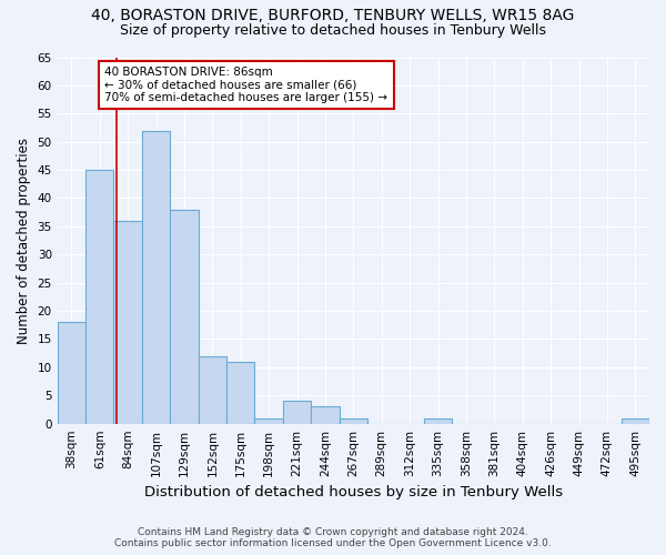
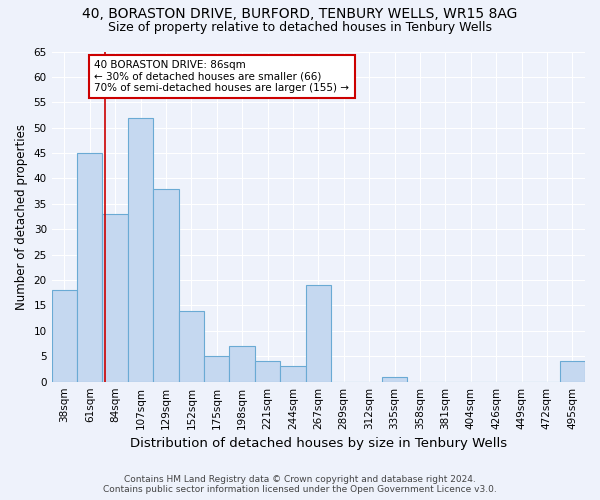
84sqm: 36 -> 33
152sqm: 12 -> 14
175sqm: 11 -> 5
198sqm: 1 -> 7
267sqm: 1 -> 19
495sqm: 1 -> 4
